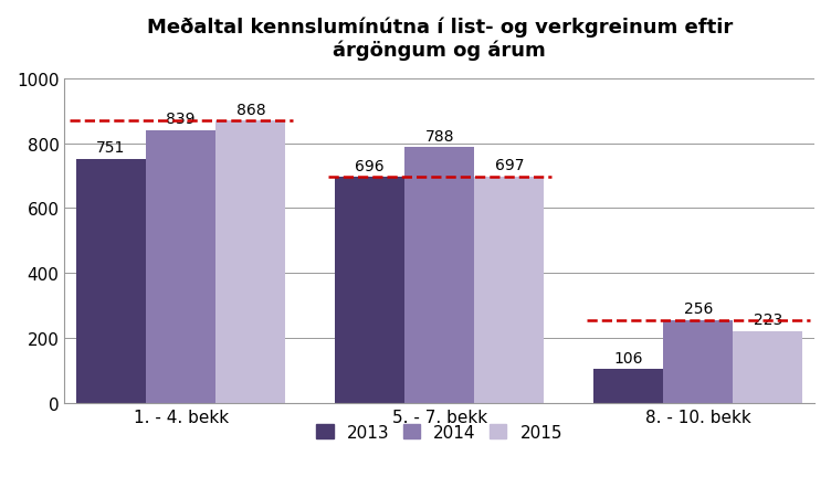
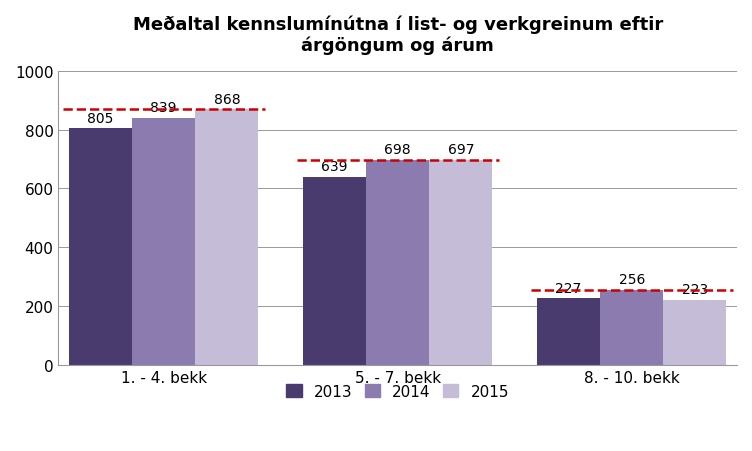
2013/1. - 4. bekk: 751 -> 805
2013/5. - 7. bekk: 696 -> 639
2014/5. - 7. bekk: 788 -> 698
2013/8. - 10. bekk: 106 -> 227
